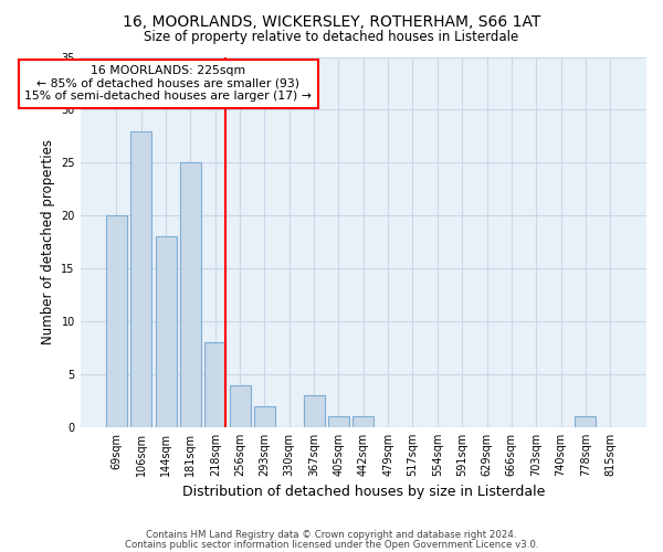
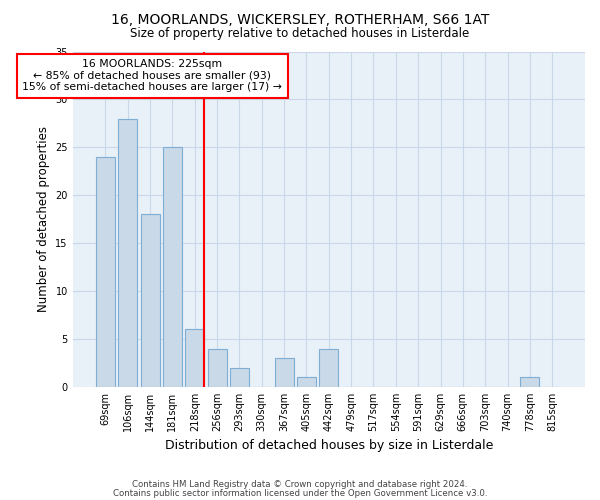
69sqm: 20 -> 24
218sqm: 8 -> 6
442sqm: 1 -> 4
